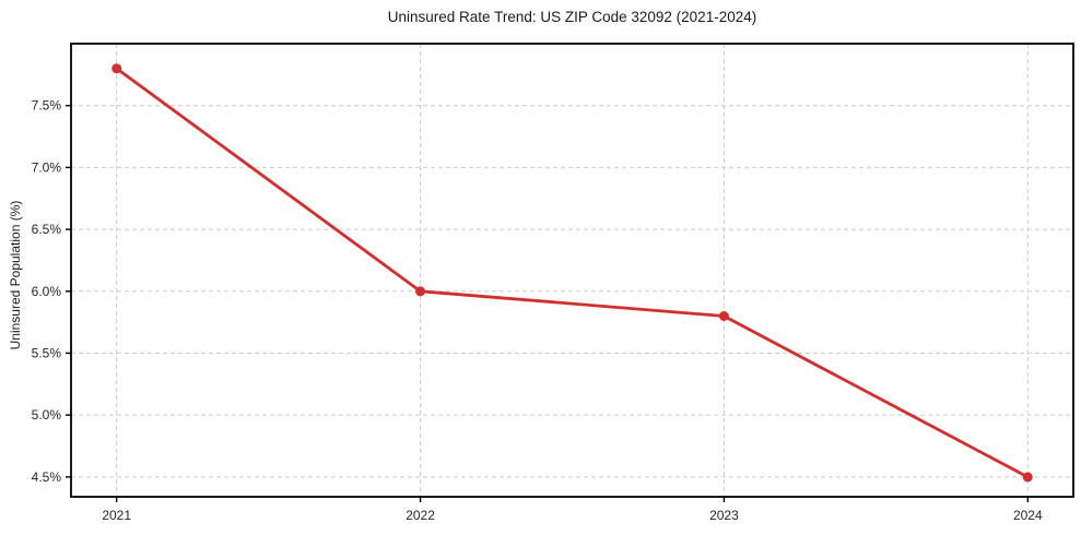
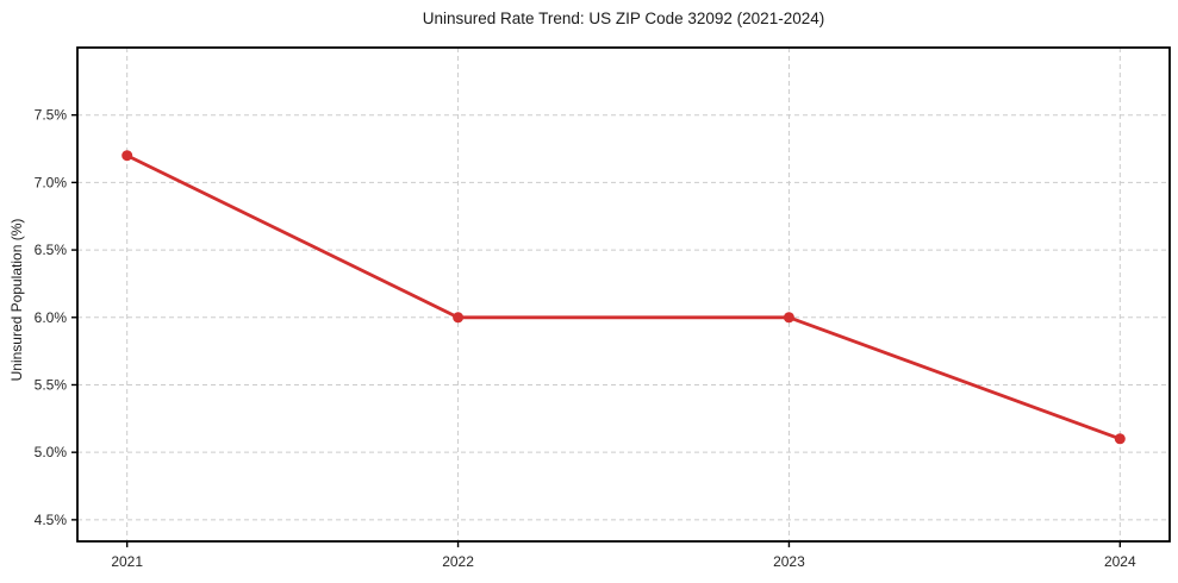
2021: 7.8% -> 7.2%
2023: 5.8% -> 6.0%
2024: 4.5% -> 5.1%
